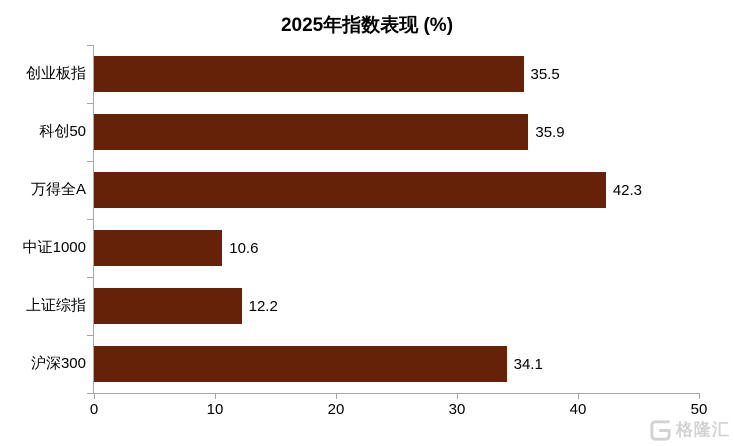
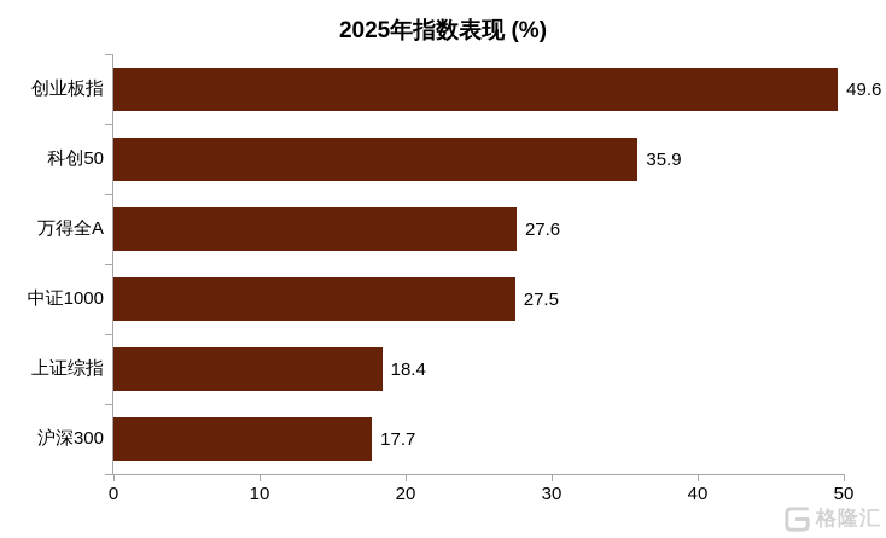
创业板指: 35.5 -> 49.6
万得全A: 42.3 -> 27.6
中证1000: 10.6 -> 27.5
上证综指: 12.2 -> 18.4
沪深300: 34.1 -> 17.7
